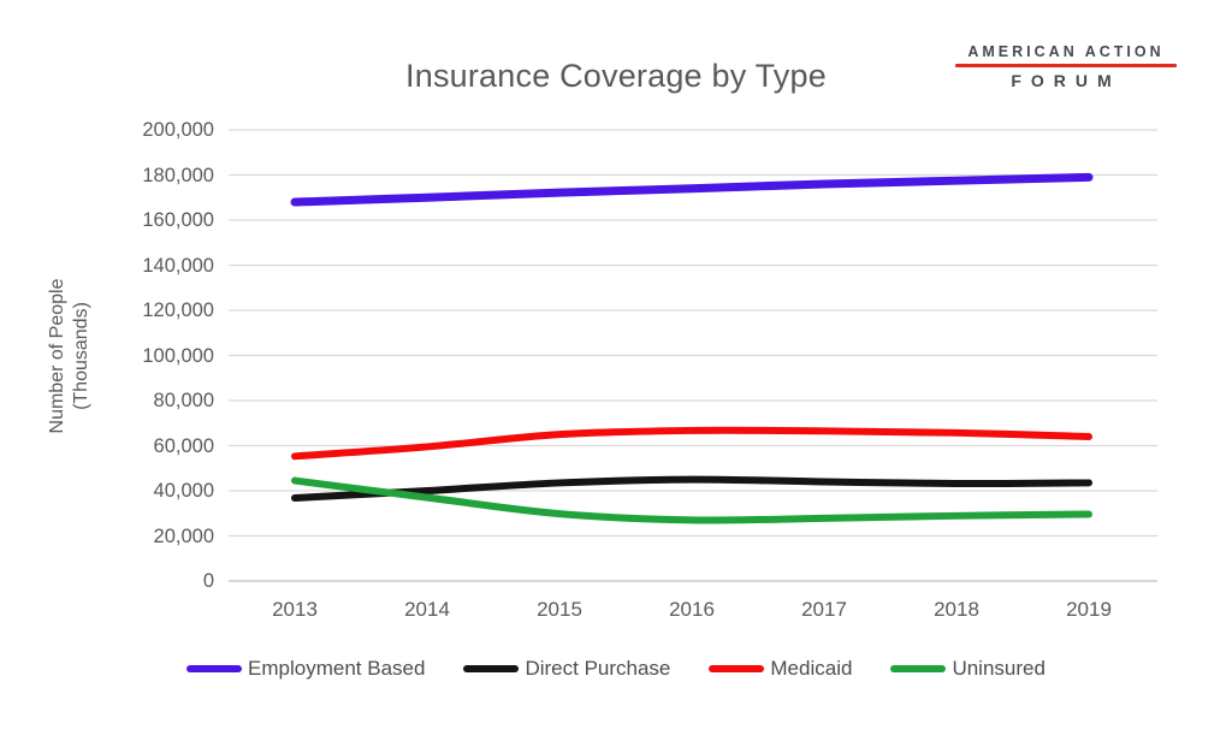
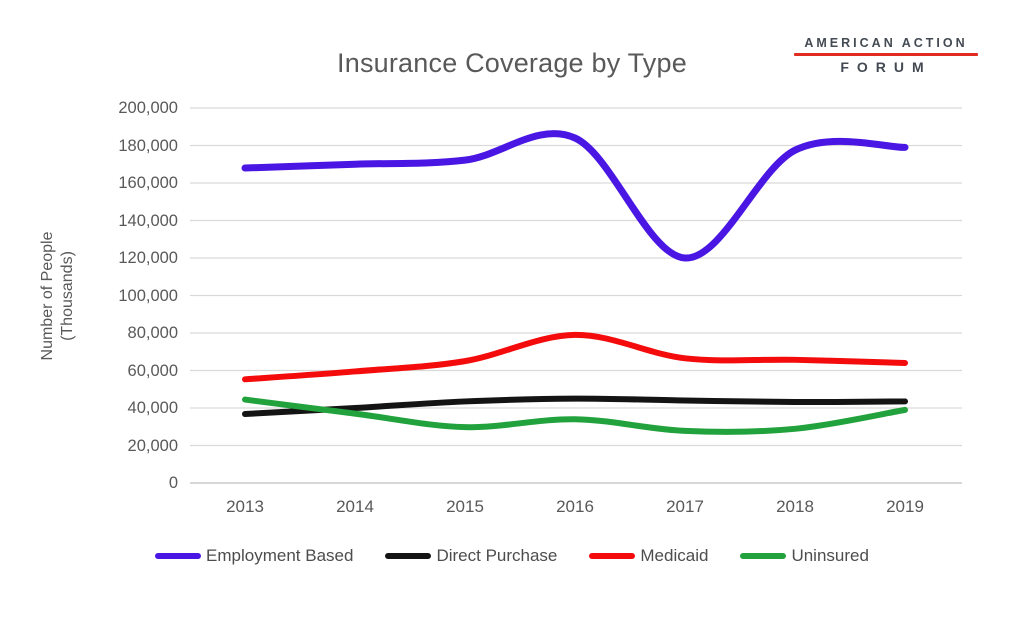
Employment Based/2016: 174000 -> 184000
Medicaid/2016: 67000 -> 79000
Uninsured/2016: 27000 -> 34000
Employment Based/2017: 176000 -> 120000
Uninsured/2019: 30000 -> 39000
